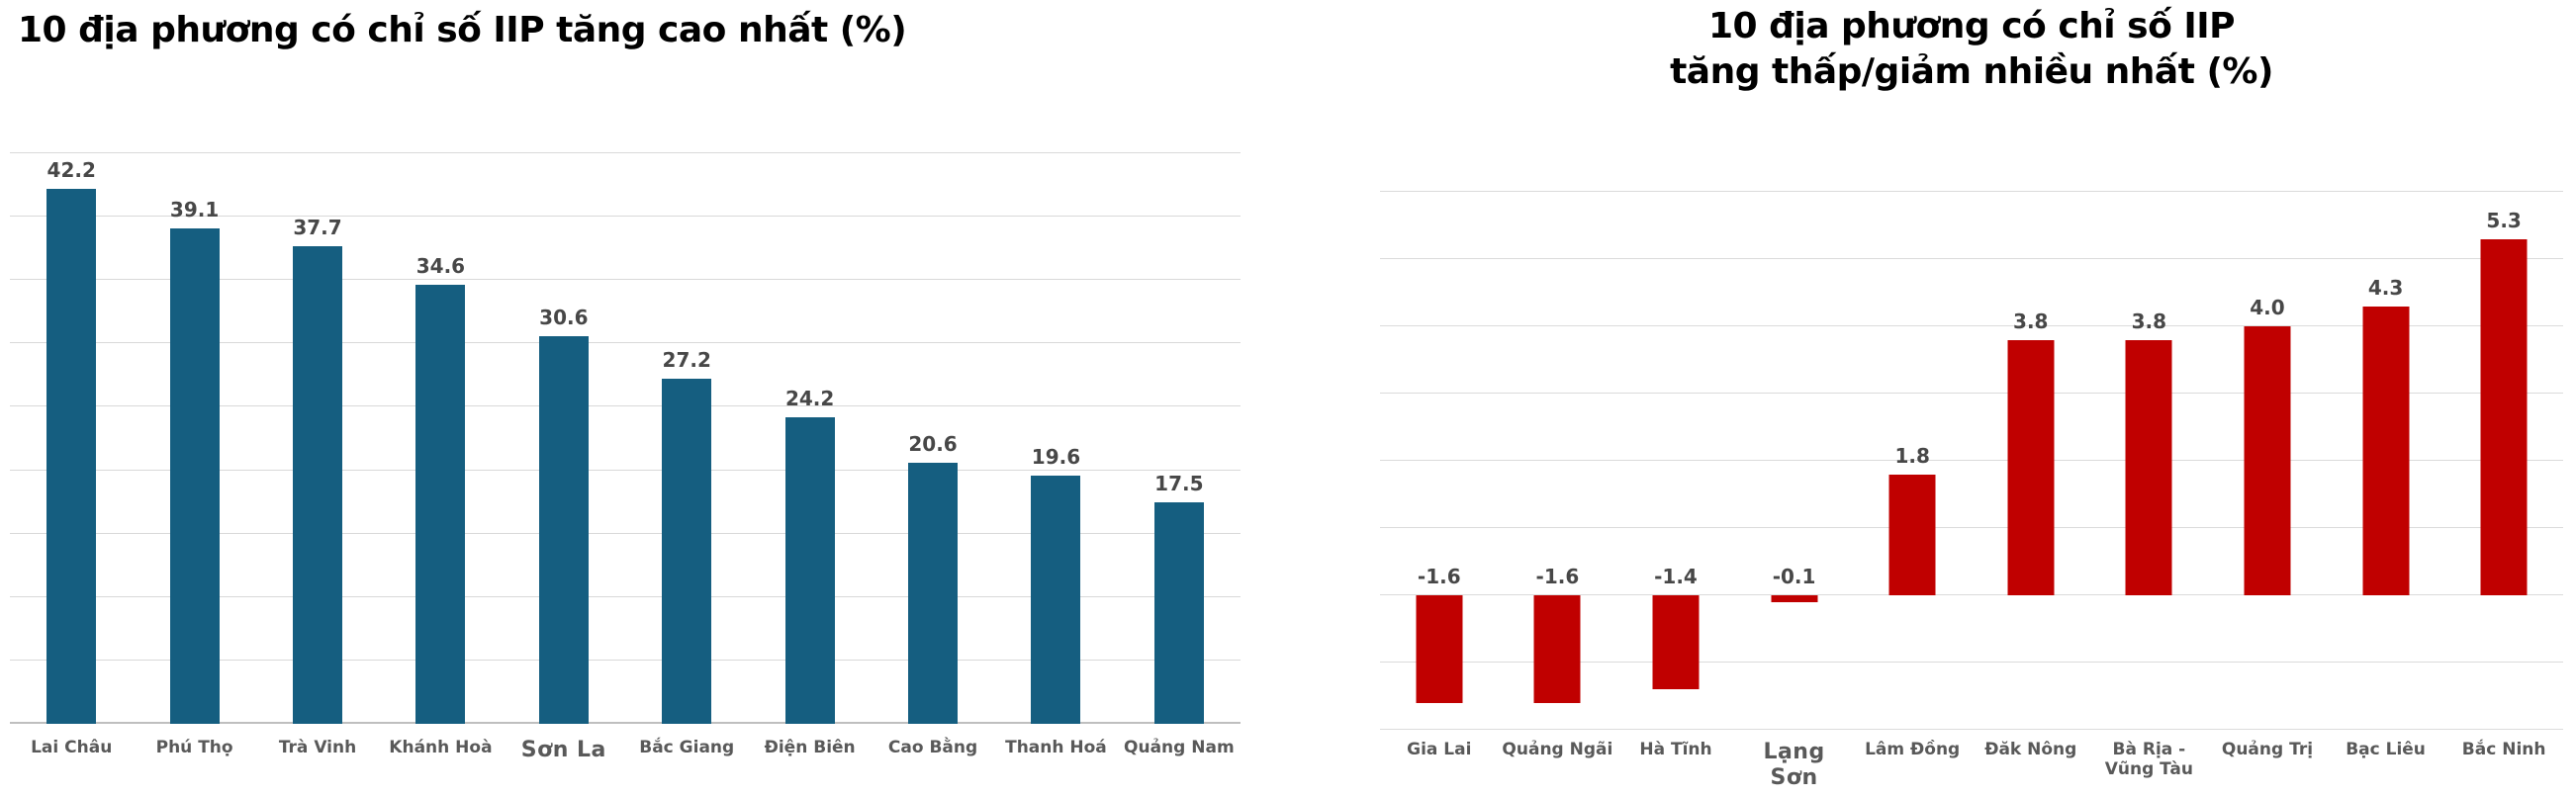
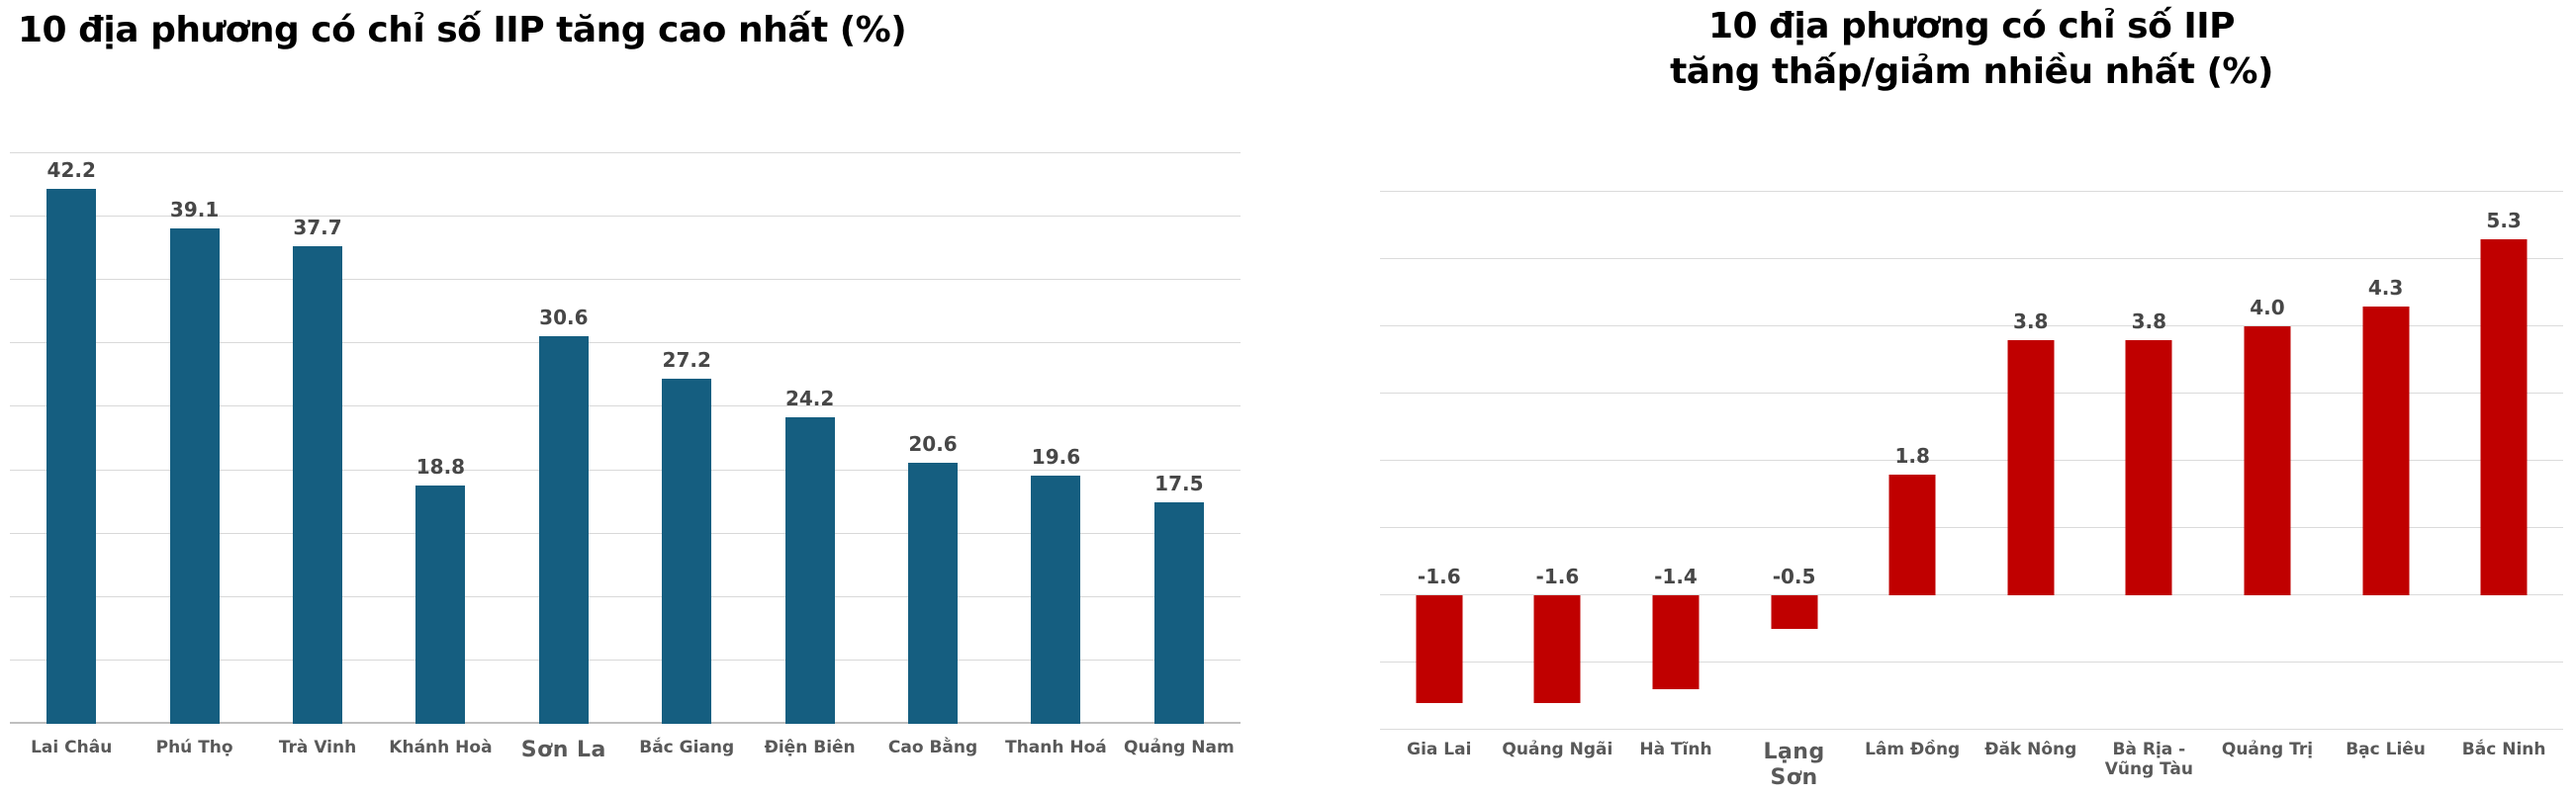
10 địa phương có chỉ số IIP tăng cao nhất (%)/Khánh Hoà: 34.6 -> 18.8
10 địa phương có chỉ số IIP tăng thấp/giảm nhiều nhất (%)/Lạng Sơn: -0.1 -> -0.5
